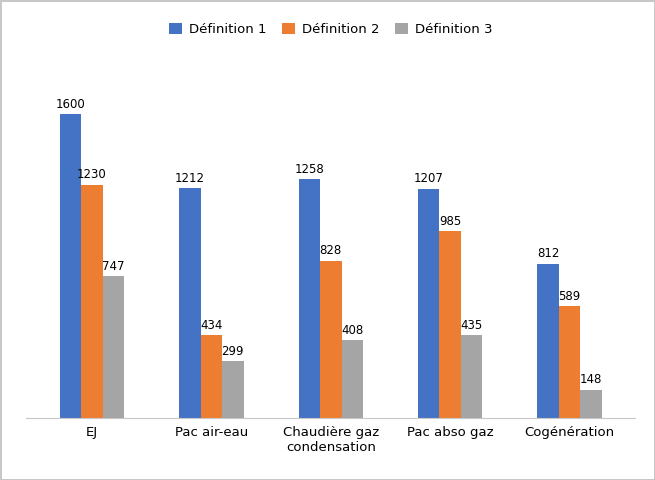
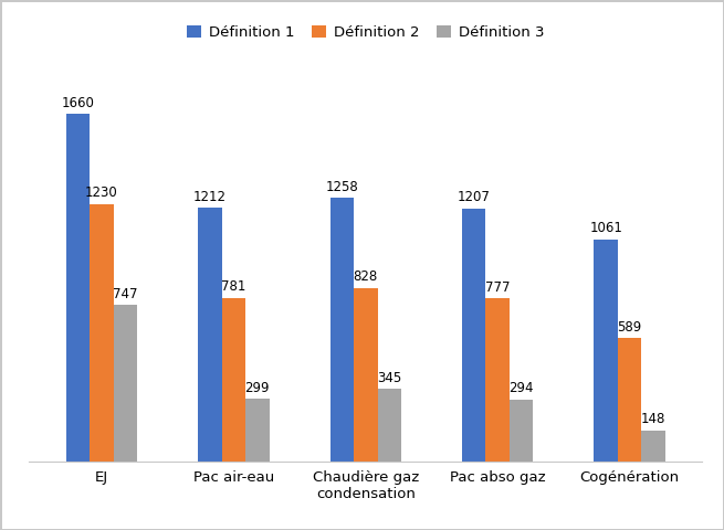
Définition 1/EJ: 1600 -> 1660
Définition 2/Pac air-eau: 434 -> 781
Définition 3/Chaudière gaz condensation: 408 -> 345
Définition 2/Pac abso gaz: 985 -> 777
Définition 3/Pac abso gaz: 435 -> 294
Définition 1/Cogénération: 812 -> 1061
